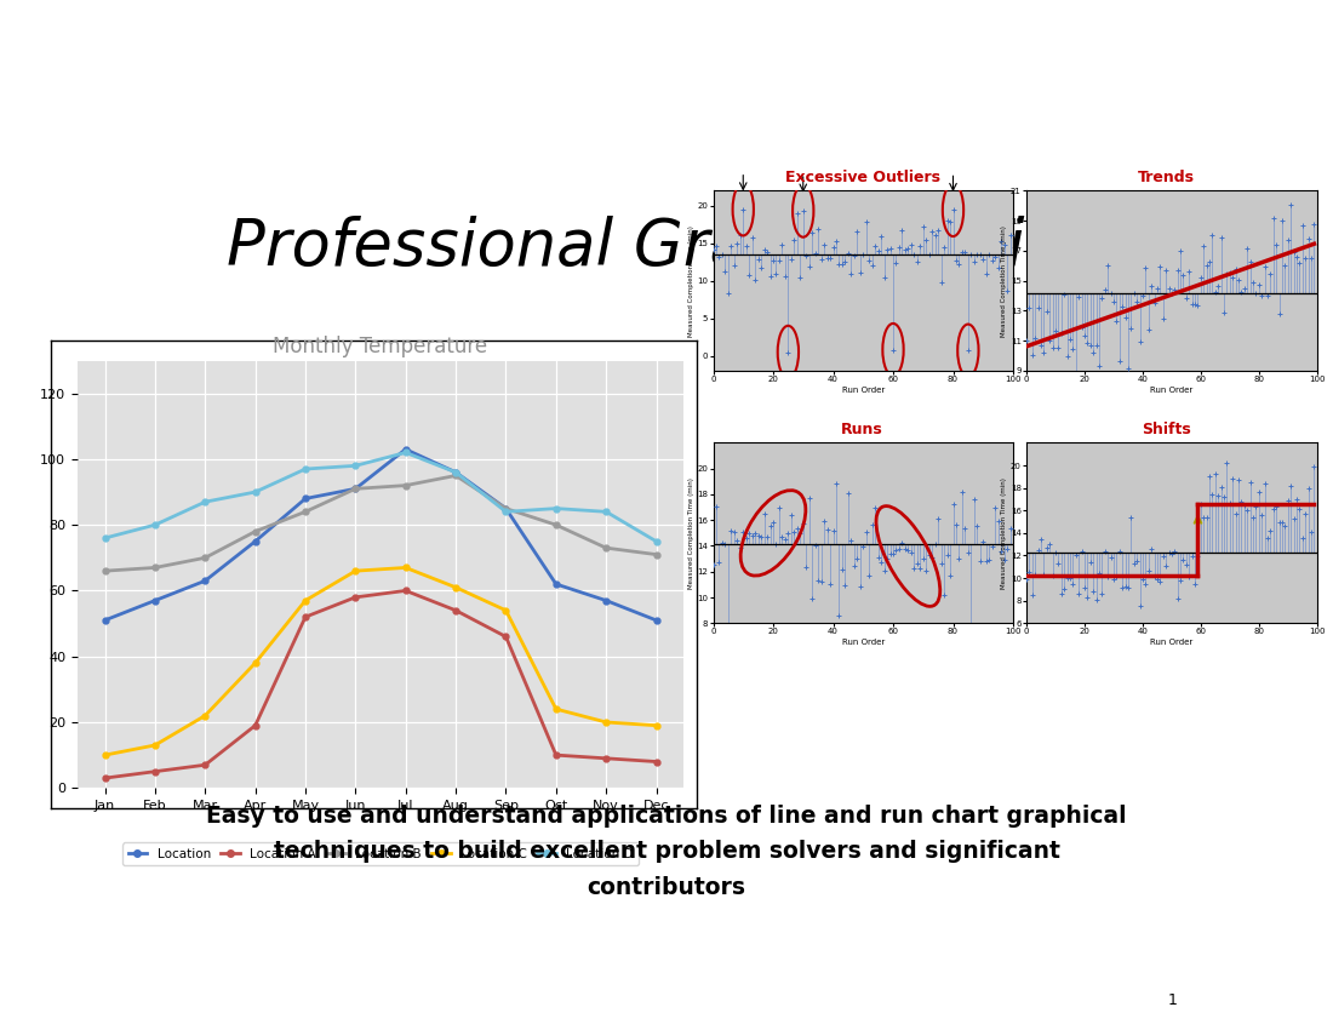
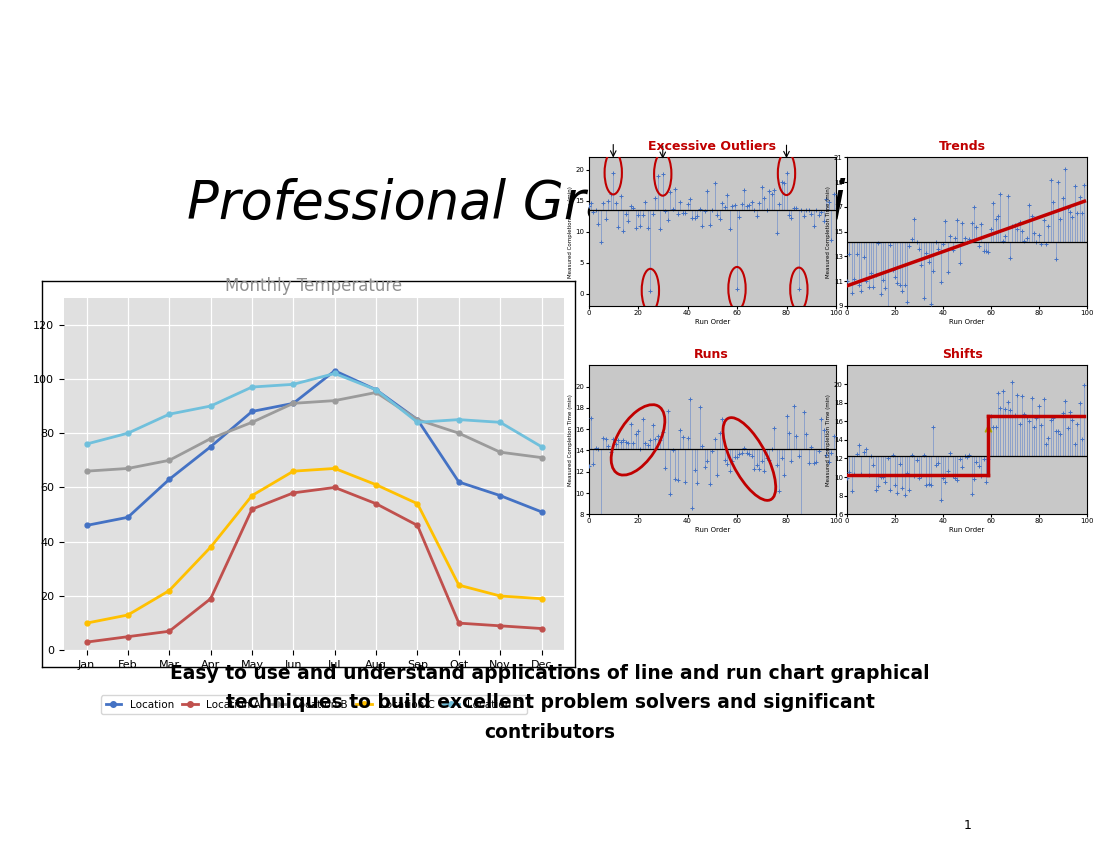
Monthly Temperature/Location/Jan: 51 -> 46
Monthly Temperature/Location/Feb: 57 -> 49
